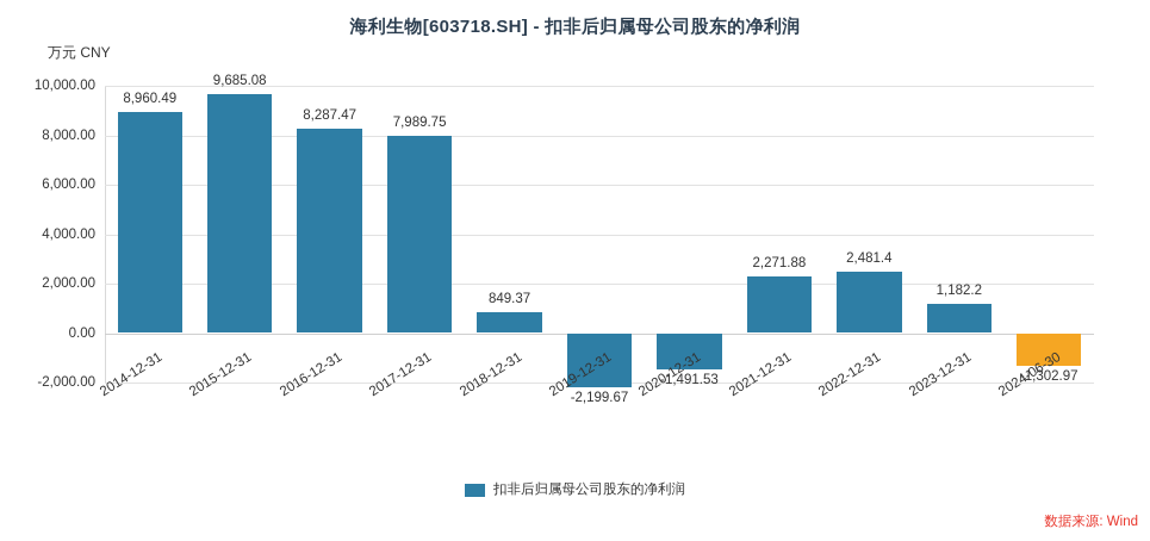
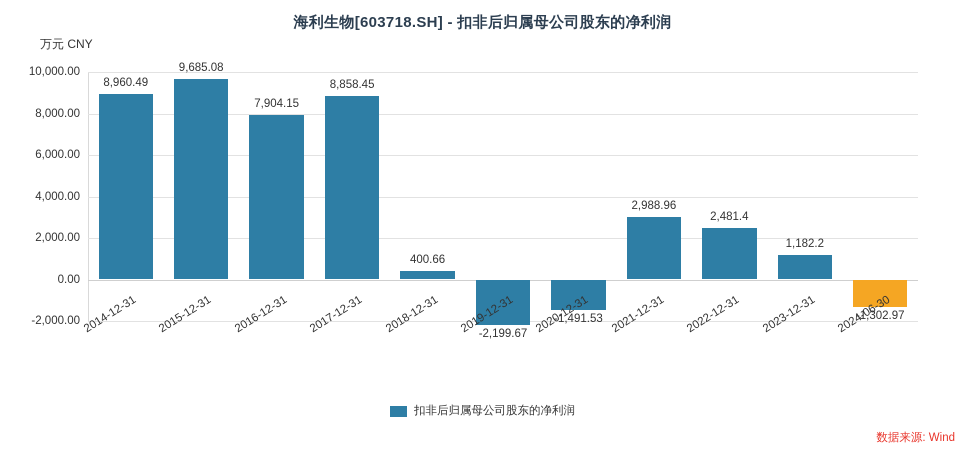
2016-12-31: 8,287.47 -> 7,904.15
2017-12-31: 7,989.75 -> 8,858.45
2018-12-31: 849.37 -> 400.66
2021-12-31: 2,271.88 -> 2,988.96
